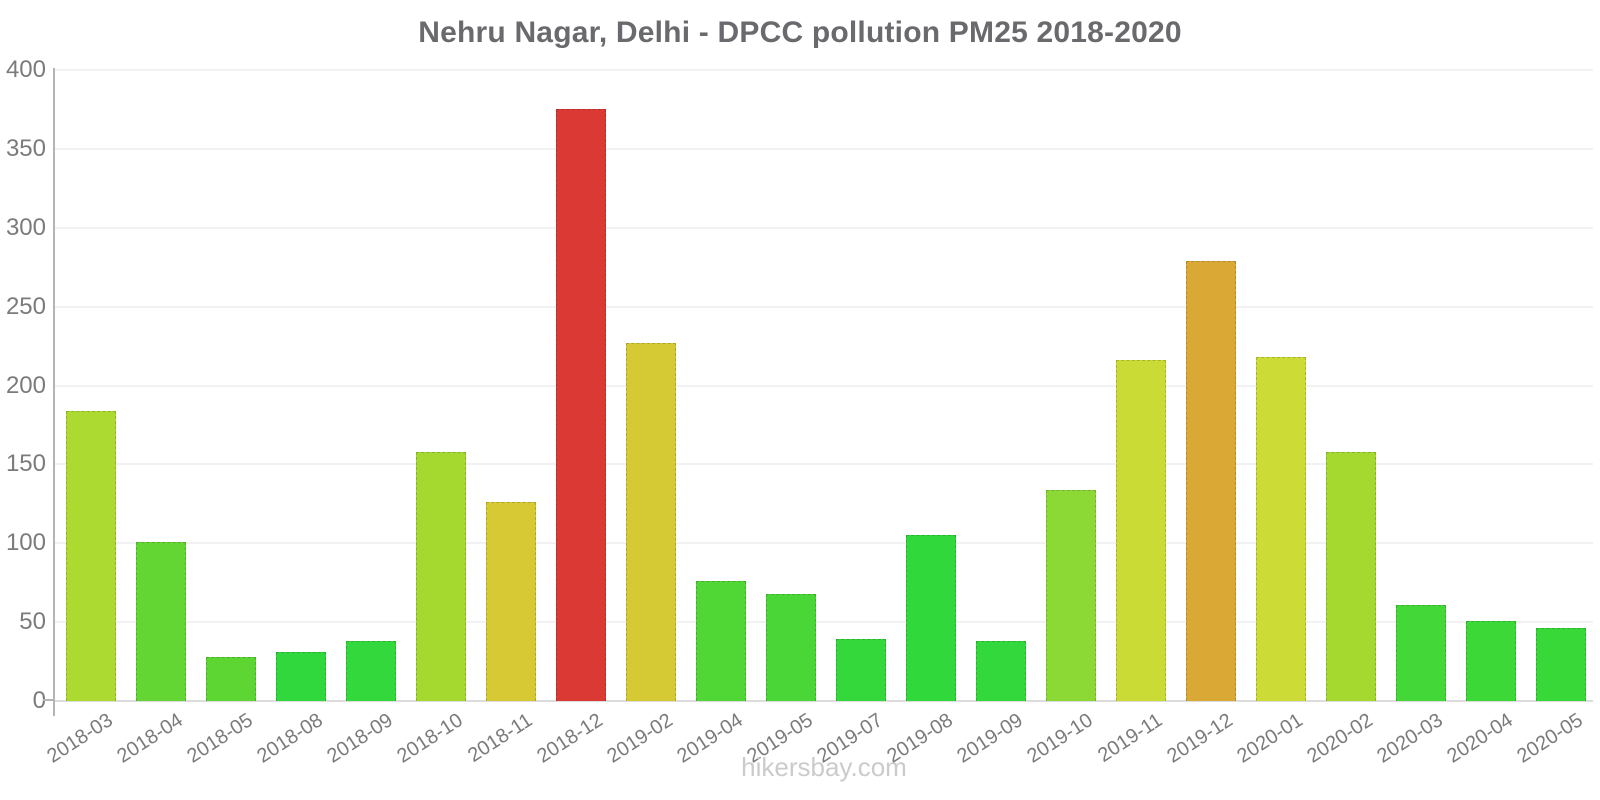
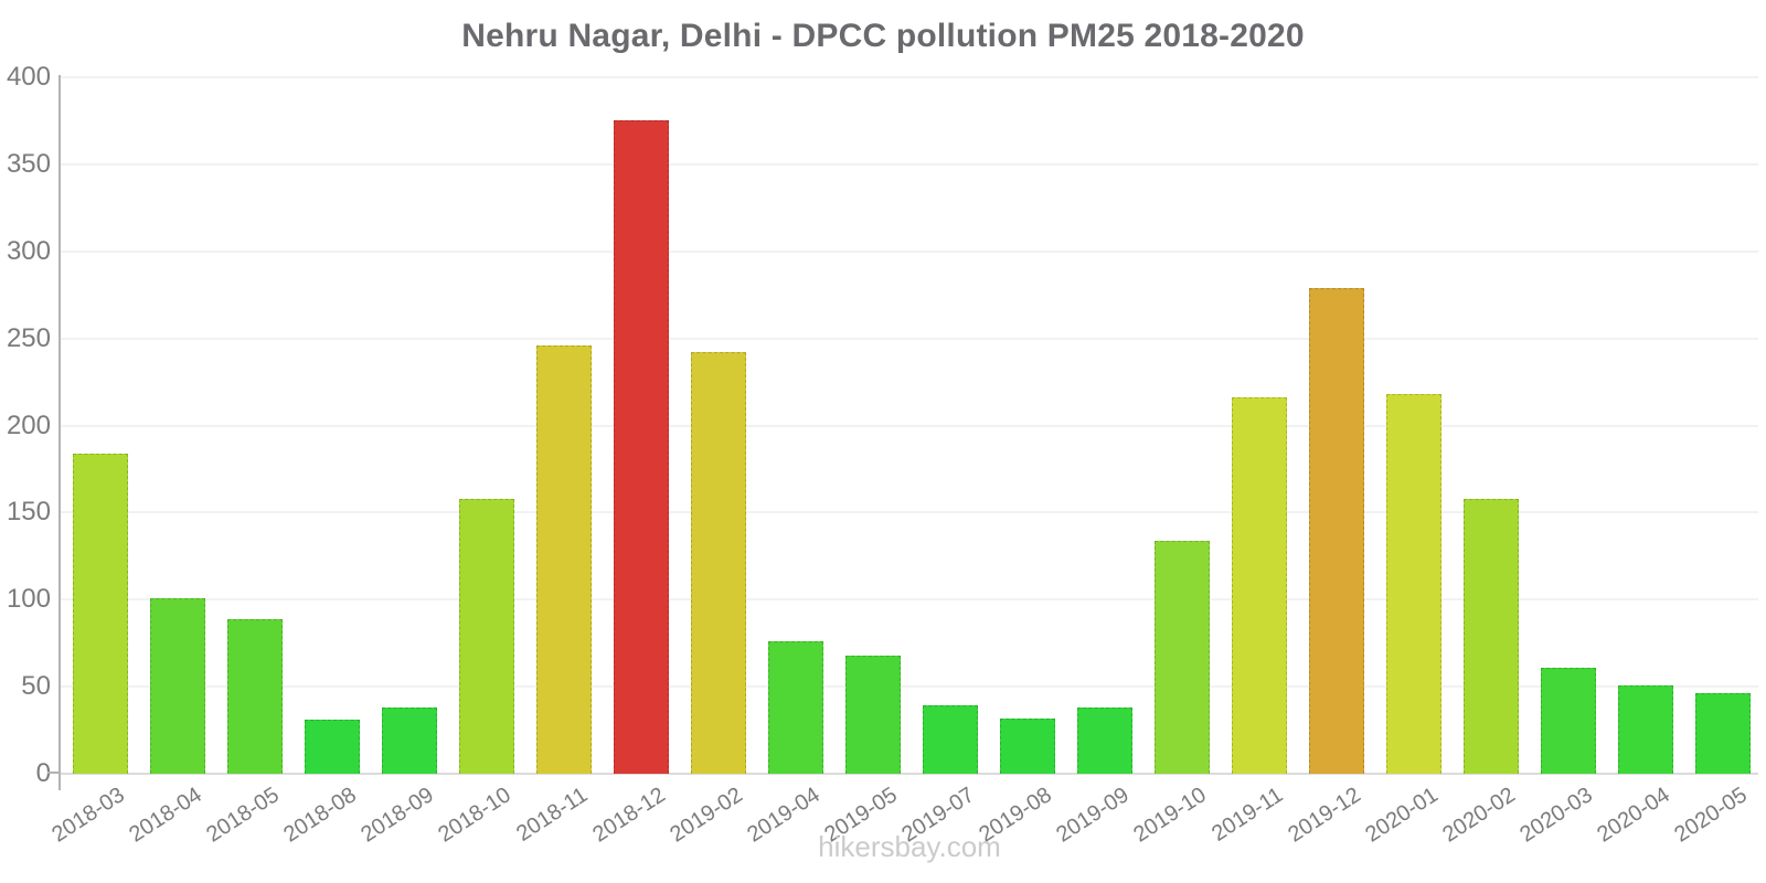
2018-05: 28 -> 89
2018-11: 126 -> 246
2019-02: 227 -> 242
2019-08: 105 -> 32
